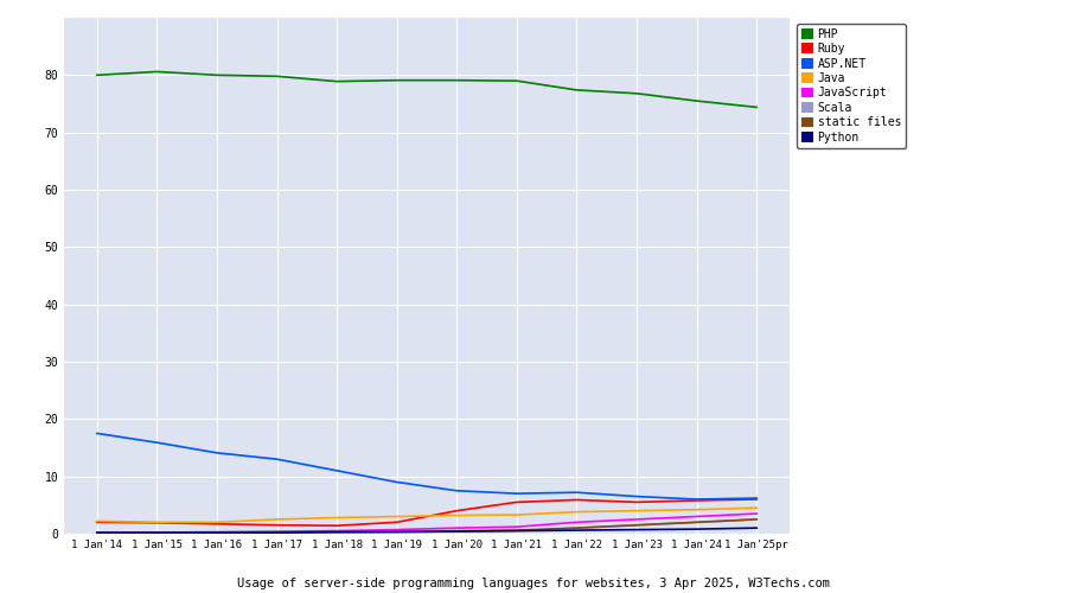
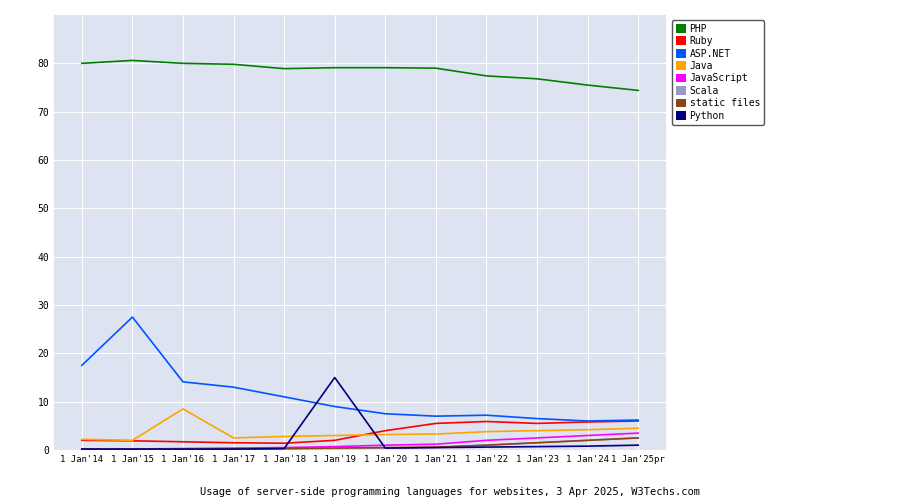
ASP.NET/1 Jan'15: 15.9 -> 27.5
Java/1 Jan'16: 2.0 -> 8.5
Python/1 Jan'19: 0.3 -> 15.0
